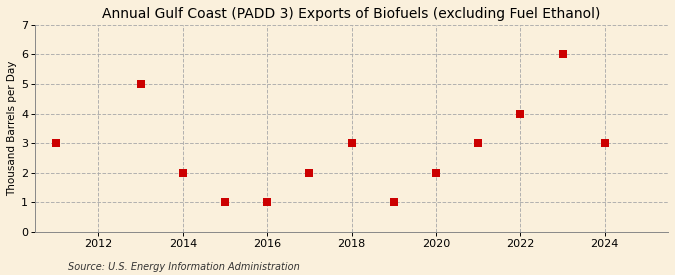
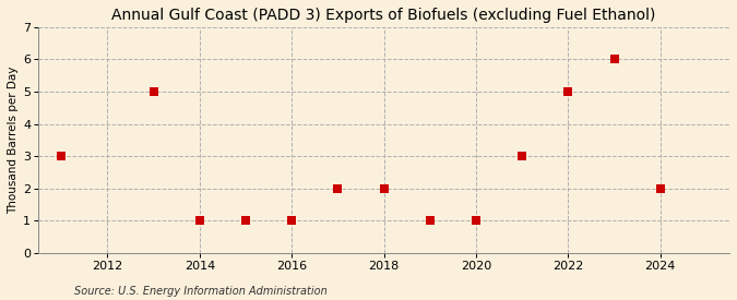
2014: 2 -> 1
2018: 3 -> 2
2020: 2 -> 1
2022: 4 -> 5
2024: 3 -> 2
